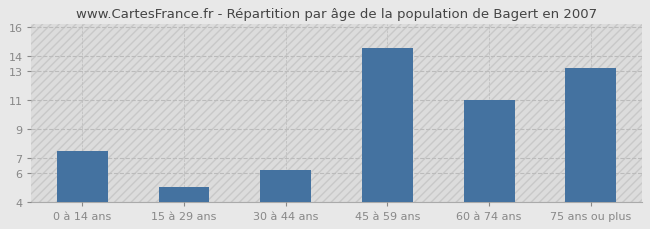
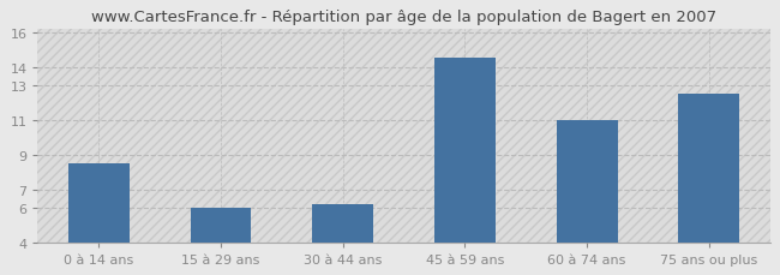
0 à 14 ans: 7.5 -> 8.5
15 à 29 ans: 5.0 -> 6.0
75 ans ou plus: 13.2 -> 12.5
